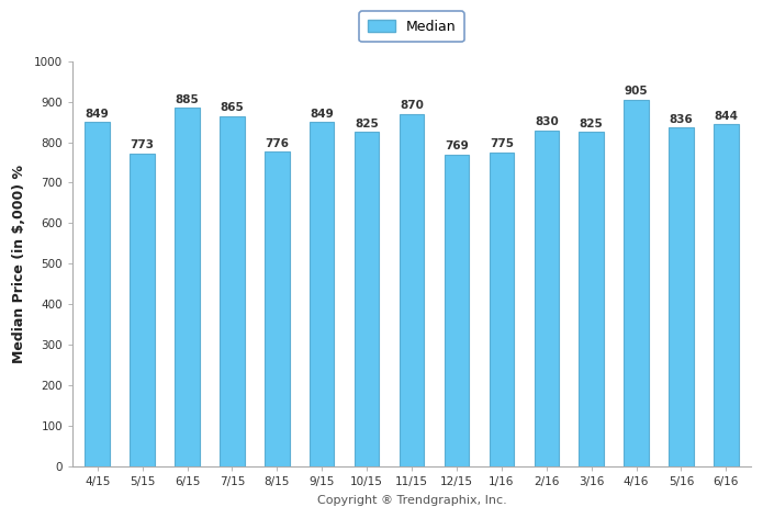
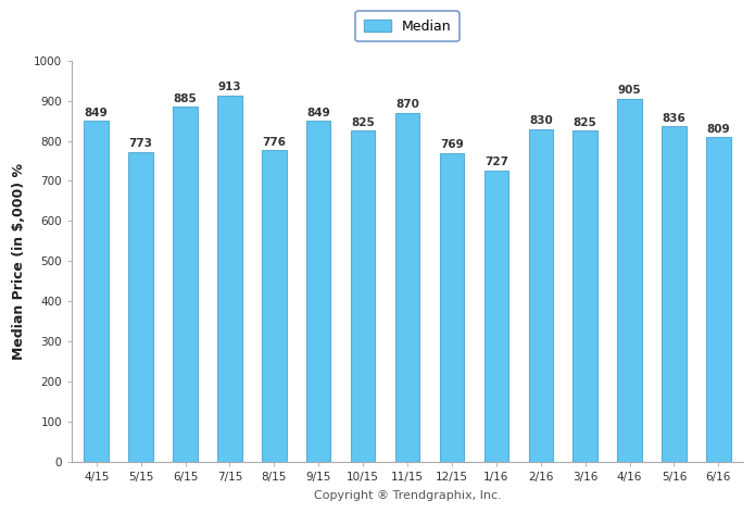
7/15: 865 -> 913
1/16: 775 -> 727
6/16: 844 -> 809
